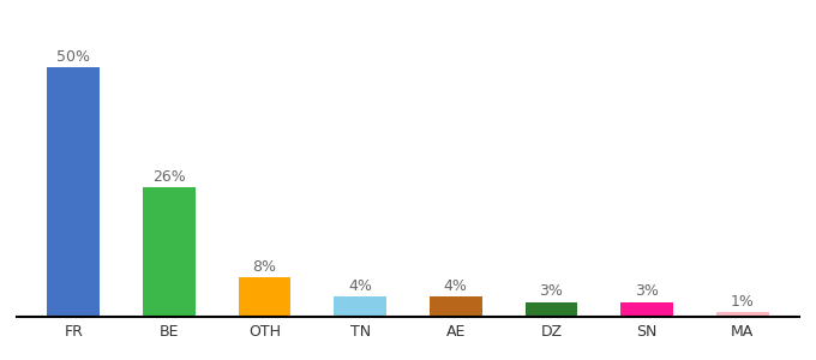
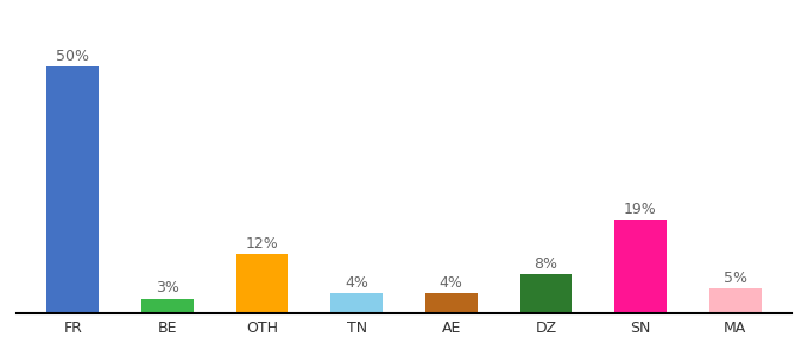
BE: 26% -> 3%
OTH: 8% -> 12%
DZ: 3% -> 8%
SN: 3% -> 19%
MA: 1% -> 5%
